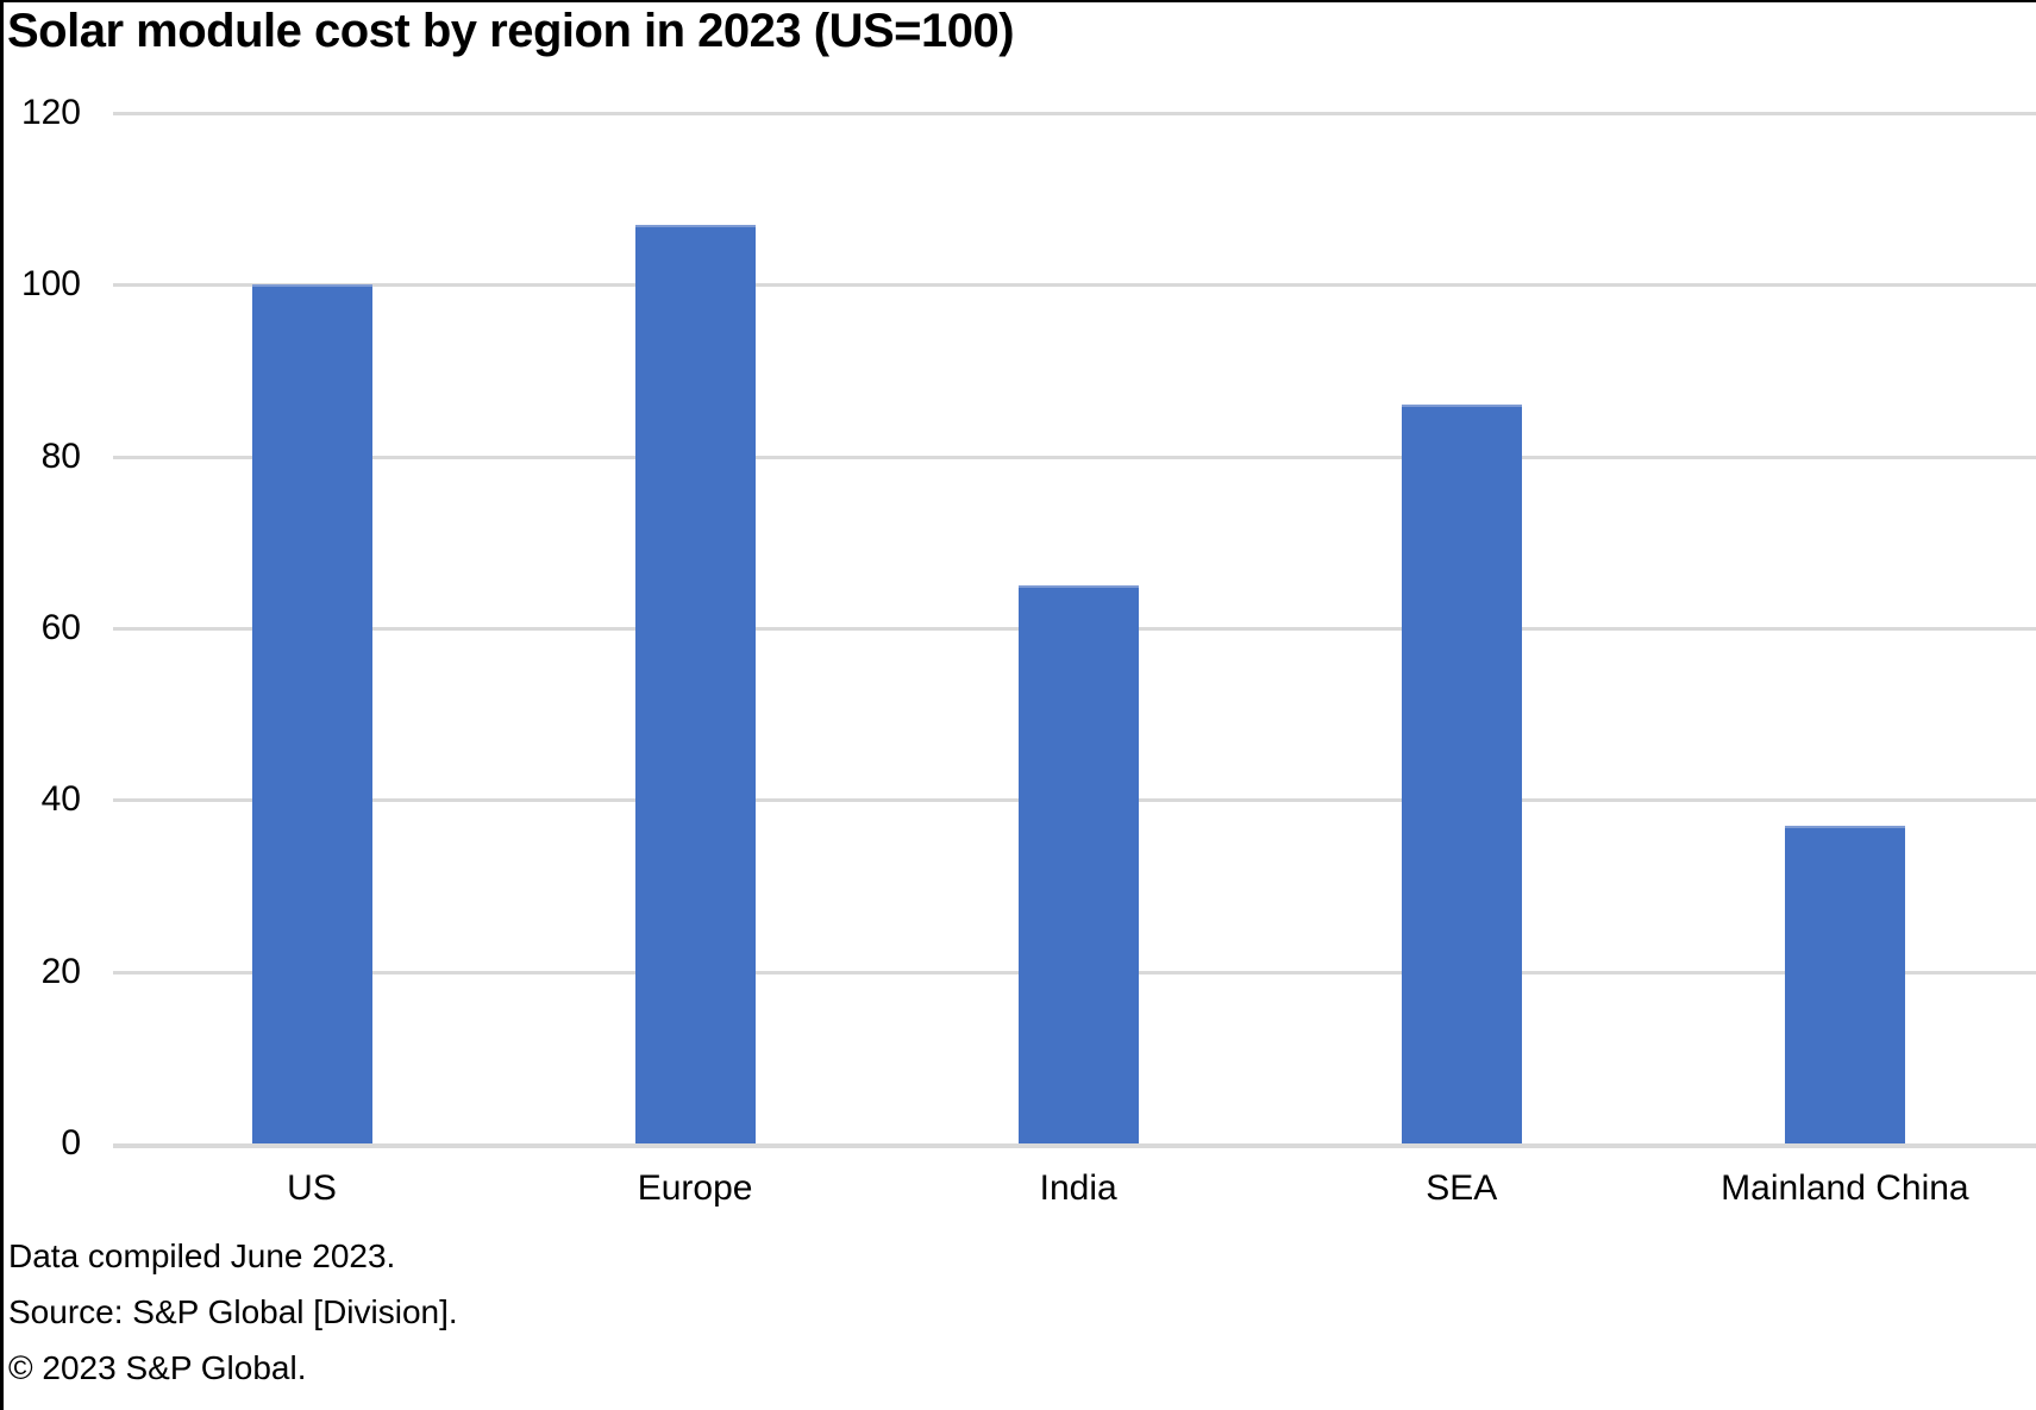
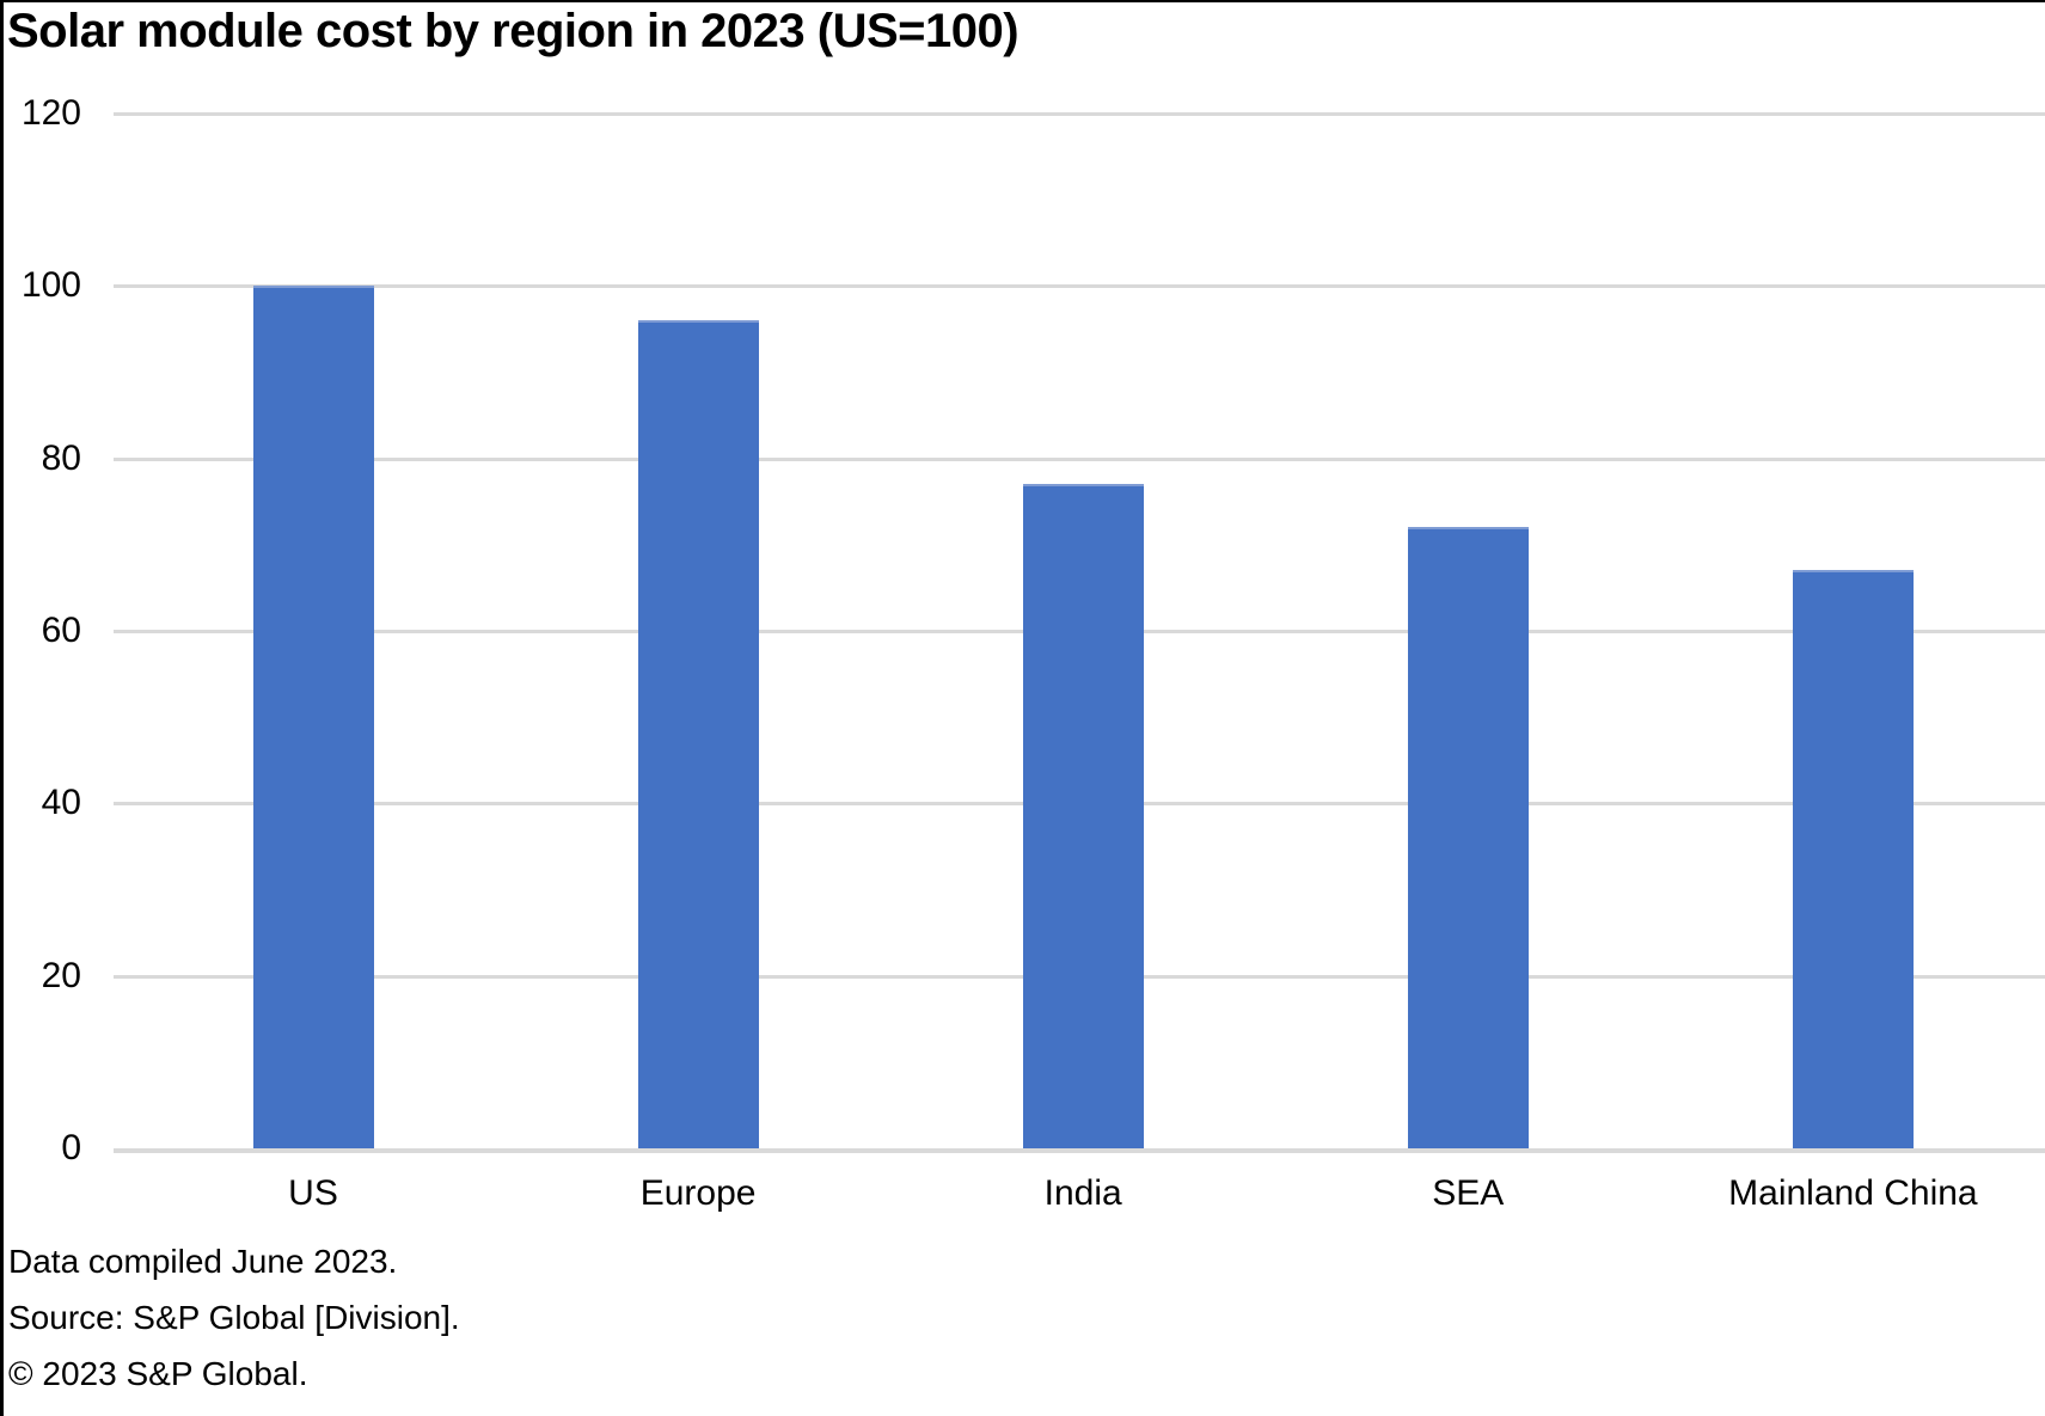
Europe: 107 -> 96
India: 65 -> 77
SEA: 86 -> 72
Mainland China: 37 -> 67
